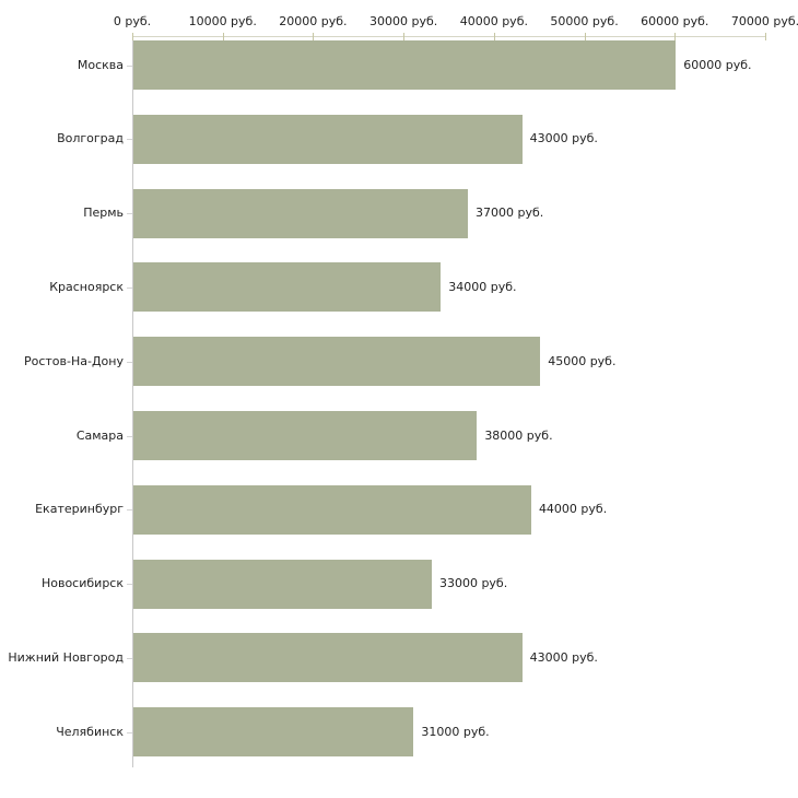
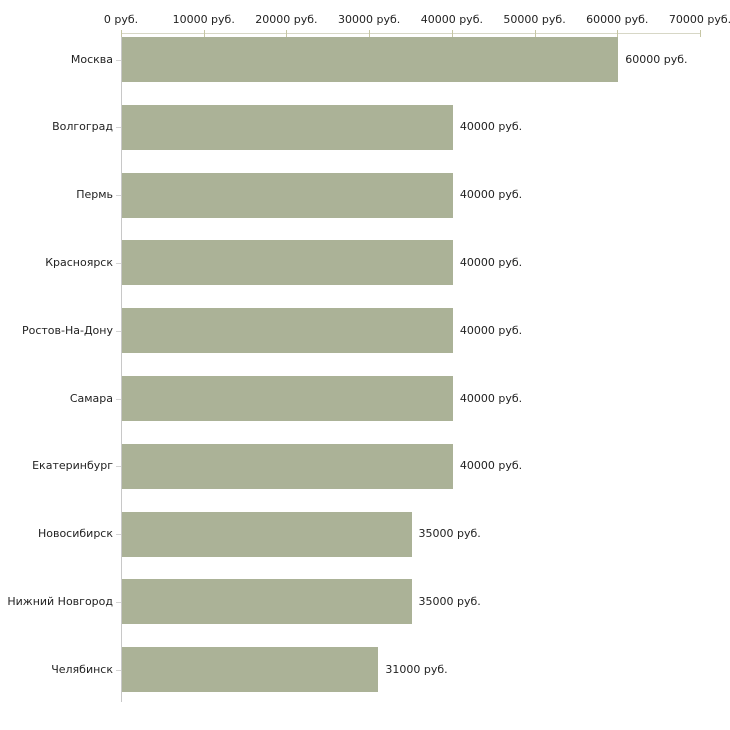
Волгоград: 43000 -> 40000
Пермь: 37000 -> 40000
Красноярск: 34000 -> 40000
Ростов-На-Дону: 45000 -> 40000
Самара: 38000 -> 40000
Екатеринбург: 44000 -> 40000
Новосибирск: 33000 -> 35000
Нижний Новгород: 43000 -> 35000
